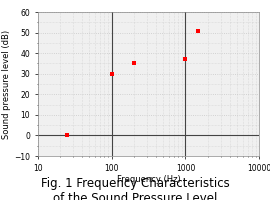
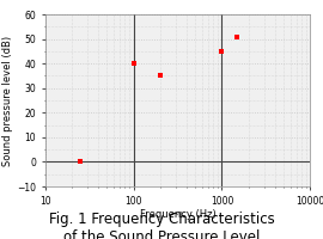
100: 30 -> 40
1000: 37 -> 45
